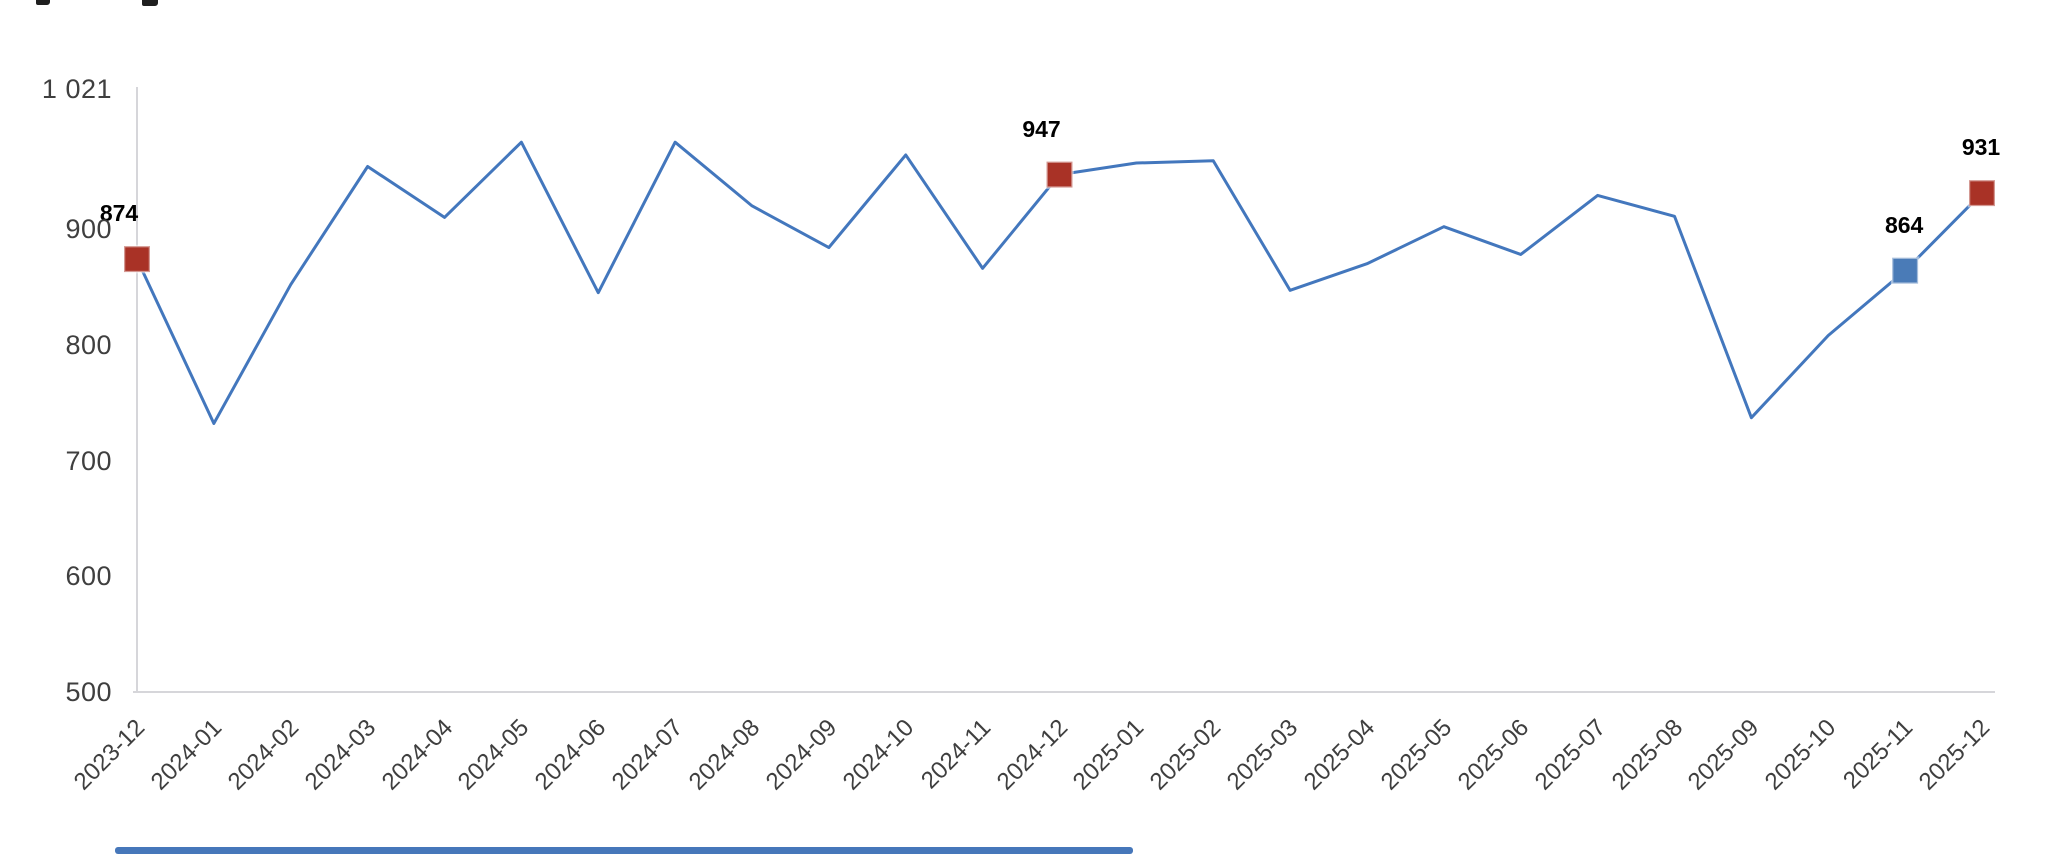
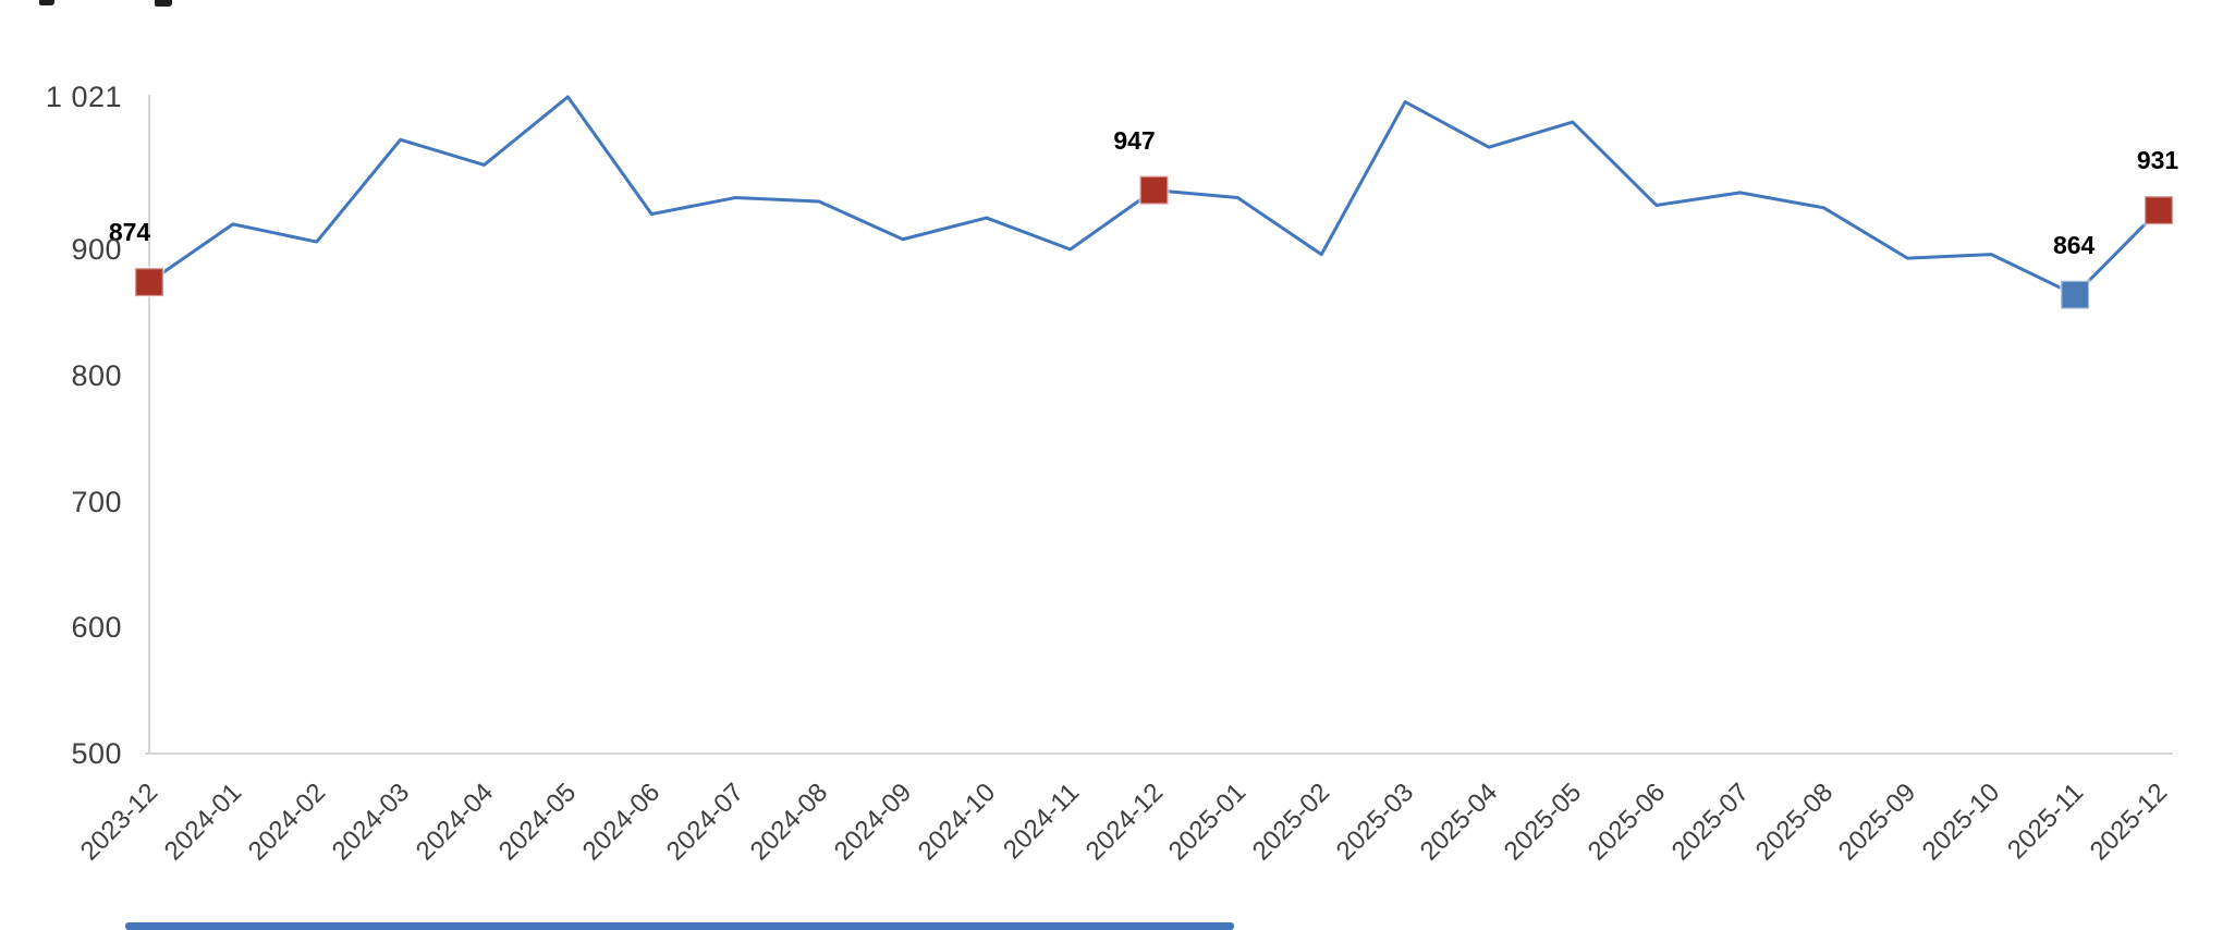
2024-01: 732 -> 920
2024-02: 852 -> 906
2024-03: 954 -> 987
2024-04: 910 -> 967
2024-05: 975 -> 1021
2024-06: 845 -> 928
2024-07: 975 -> 941
2024-08: 920 -> 938
2024-09: 884 -> 908
2024-10: 964 -> 925
2024-11: 866 -> 900
2025-01: 957 -> 941
2025-02: 959 -> 896
2025-03: 847 -> 1017
2025-04: 870 -> 981
2025-05: 902 -> 1001
2025-06: 878 -> 935
2025-07: 929 -> 945
2025-08: 911 -> 933
2025-09: 737 -> 893
2025-10: 808 -> 896
